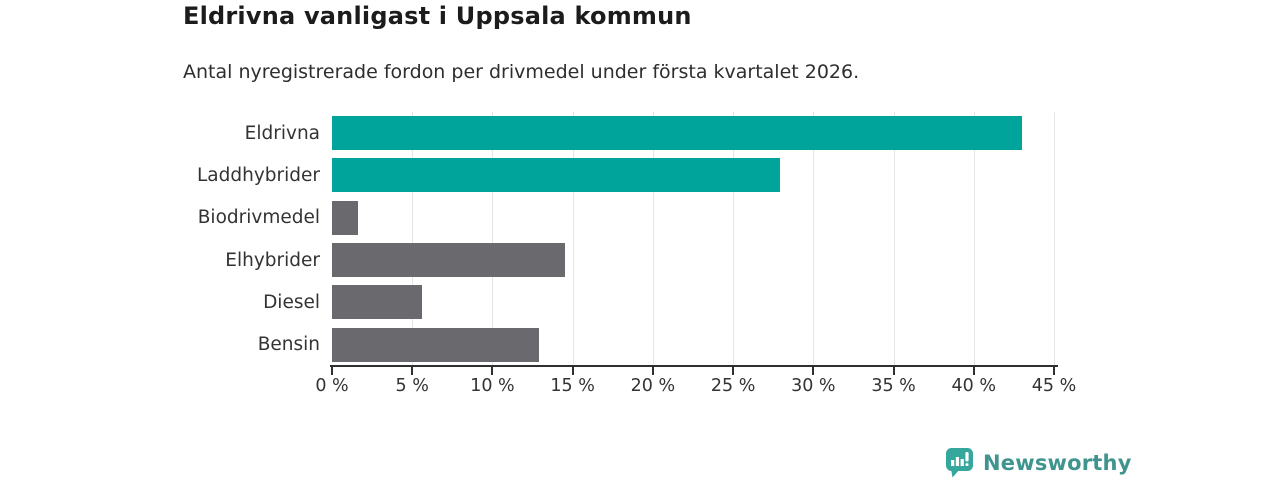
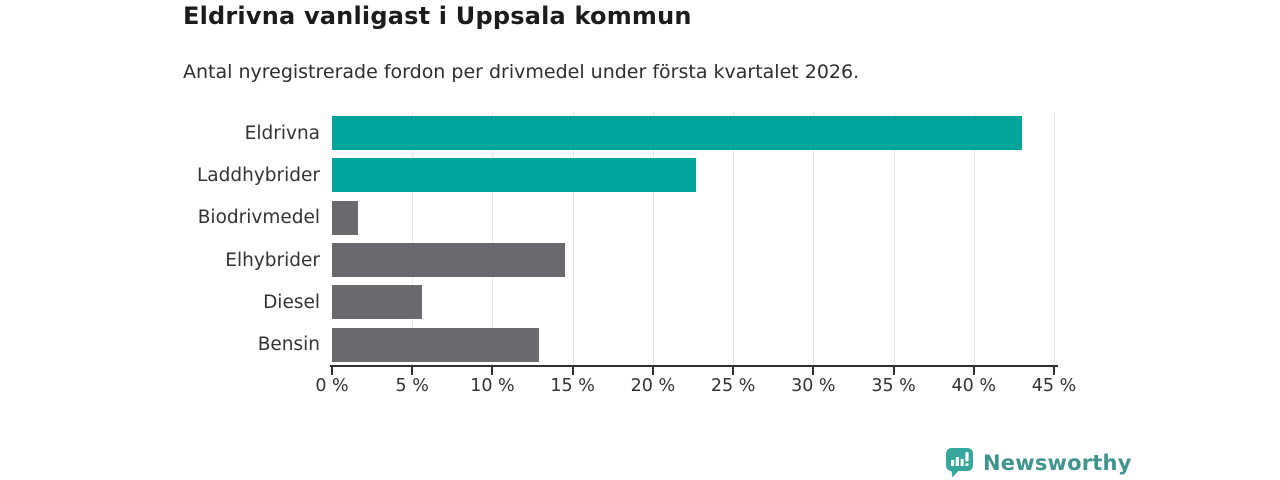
Laddhybrider: 27.9% -> 22.7%
